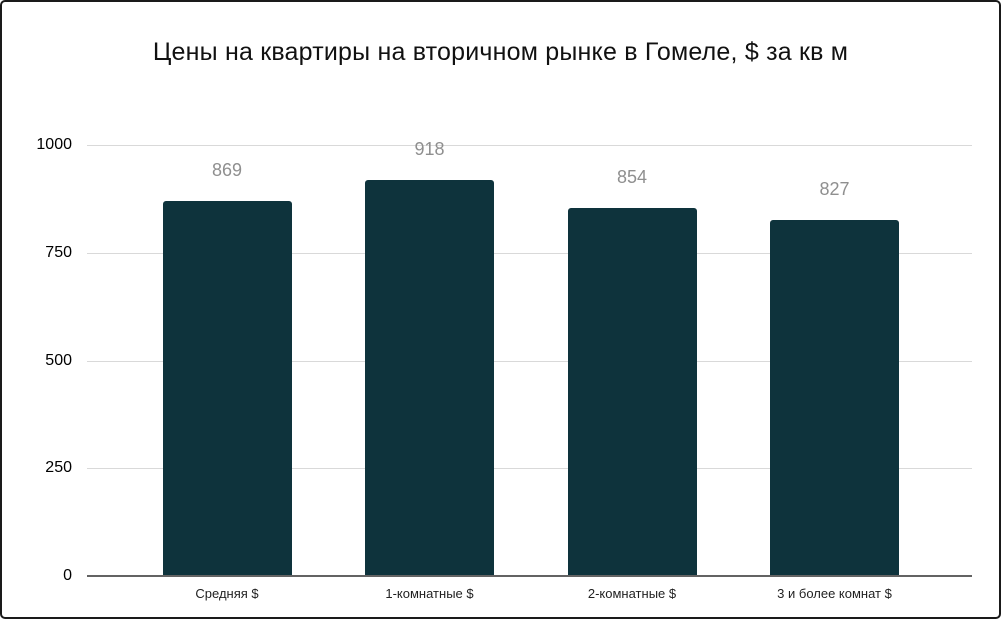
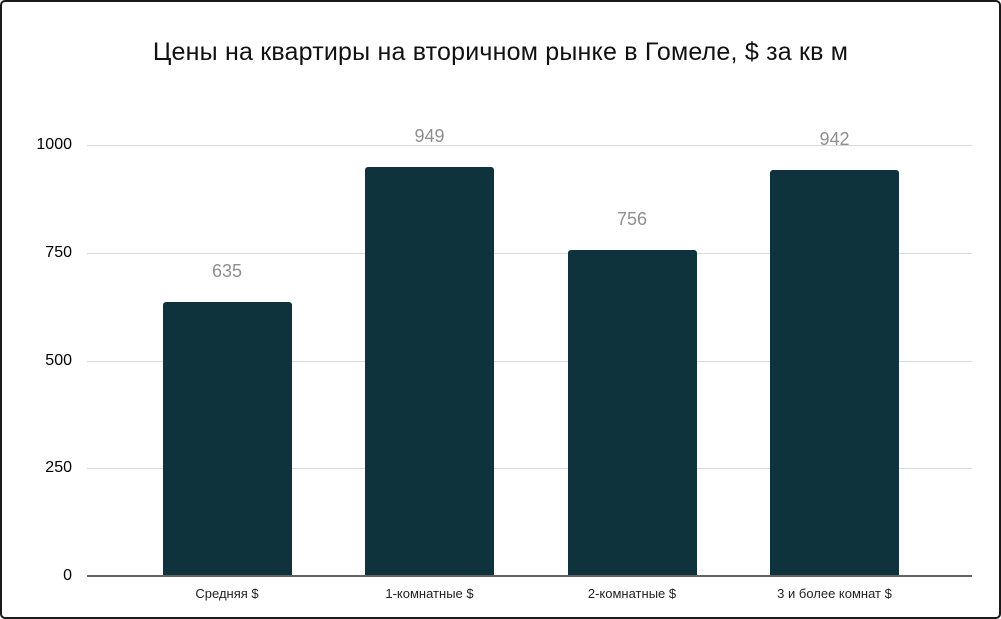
Средняя $: 869 -> 635
1-комнатные $: 918 -> 949
2-комнатные $: 854 -> 756
3 и более комнат $: 827 -> 942
